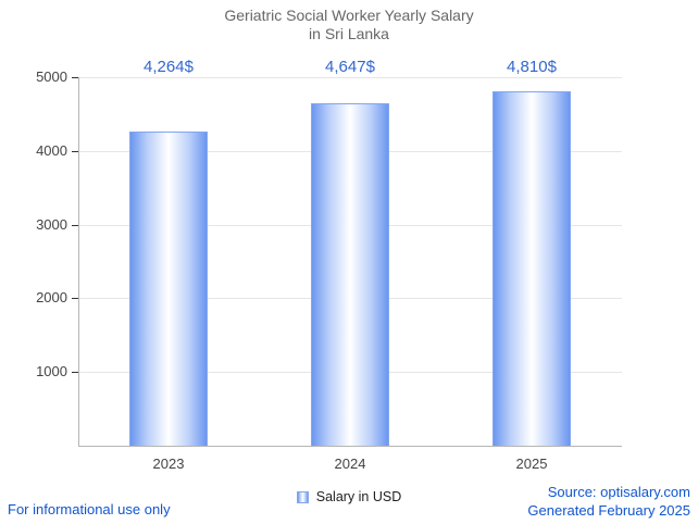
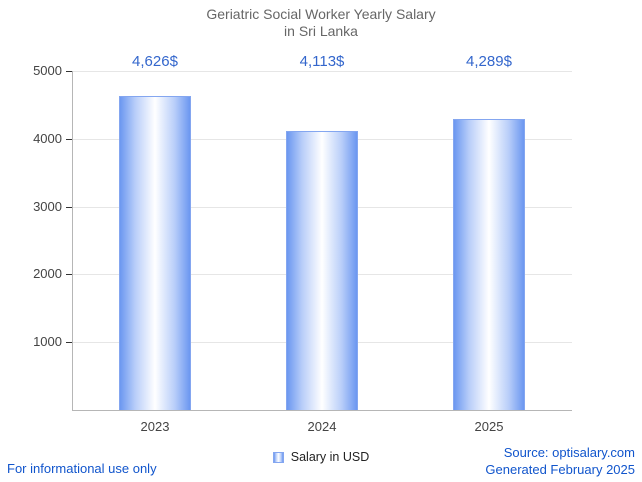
2023: 4,264 -> 4,626
2024: 4,647 -> 4,113
2025: 4,810 -> 4,289
